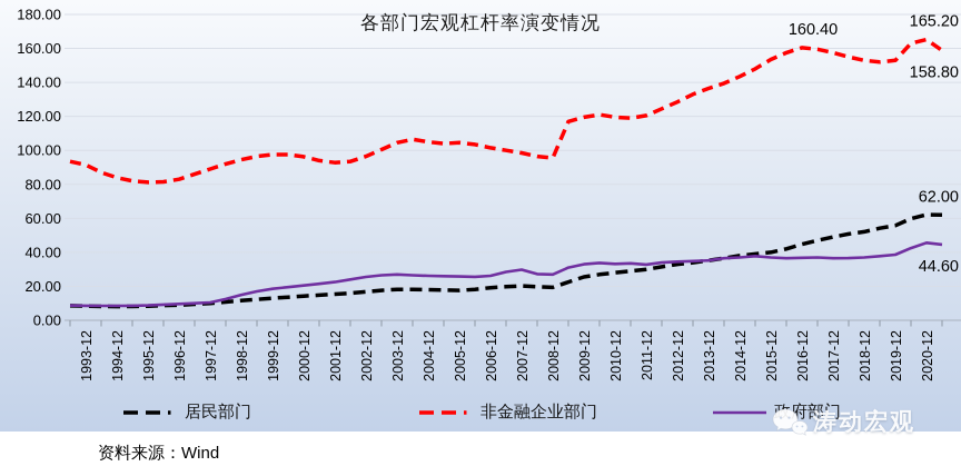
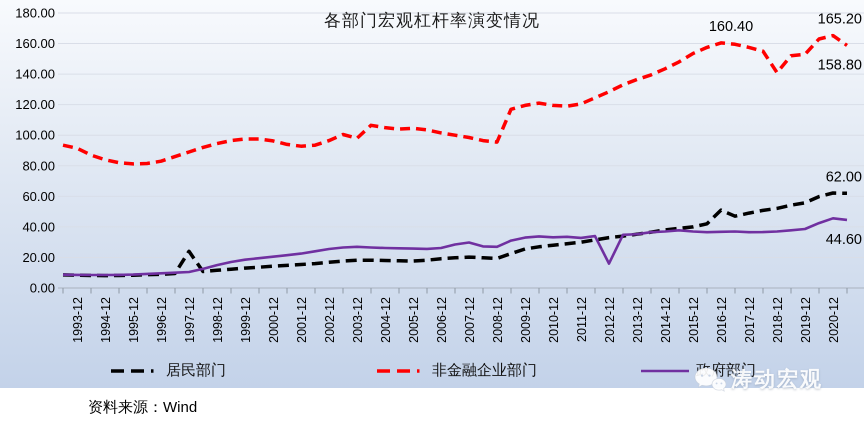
居民部门/1997-12: 10 -> 24
非金融企业部门/2003-12: 104 -> 98
政府部门/2012-12: 34 -> 16
居民部门/2016-12: 45 -> 51
非金融企业部门/2018-12: 153 -> 141
